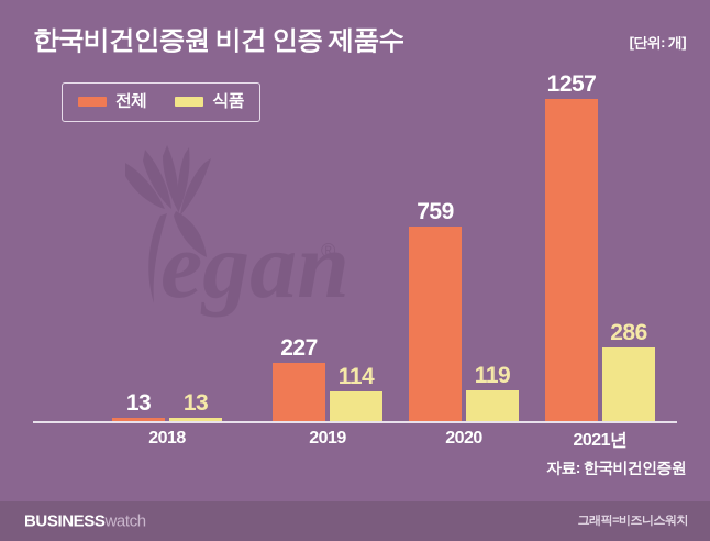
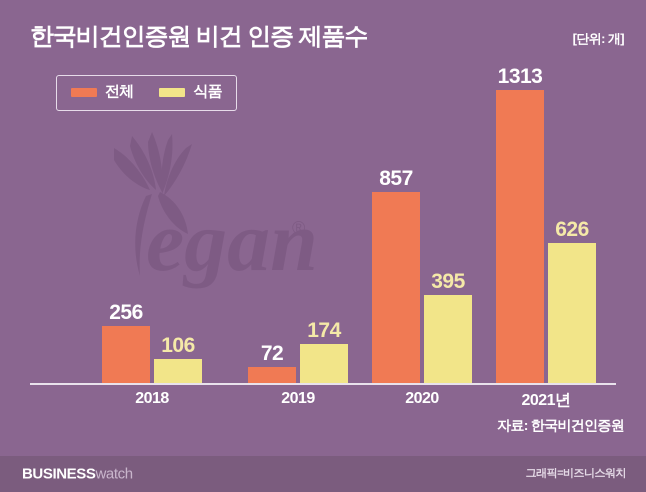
전체/2018: 13 -> 256
식품/2018: 13 -> 106
전체/2019: 227 -> 72
식품/2019: 114 -> 174
전체/2020: 759 -> 857
식품/2020: 119 -> 395
전체/2021년: 1257 -> 1313
식품/2021년: 286 -> 626
